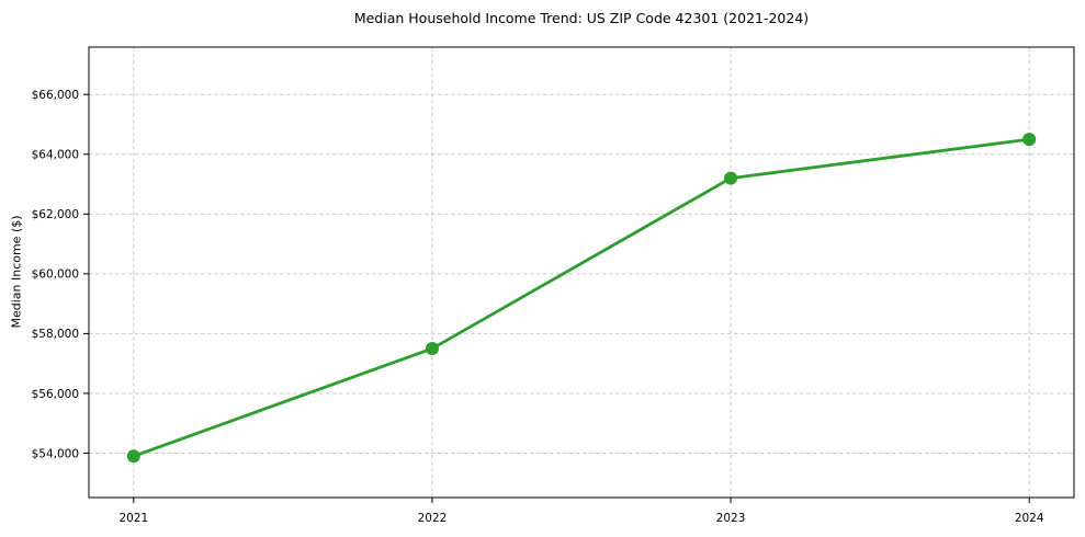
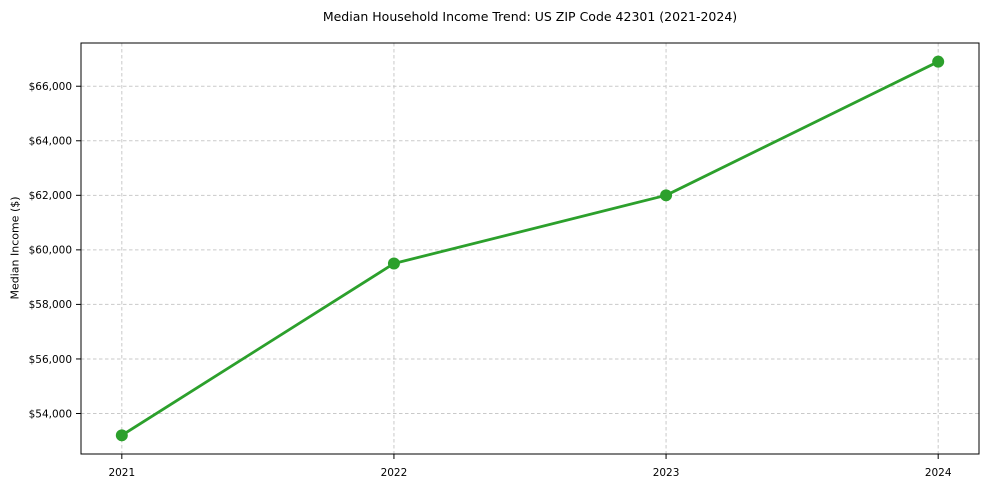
2021: $53900 -> $53200
2022: $57500 -> $59500
2023: $63200 -> $62000
2024: $64500 -> $66900
